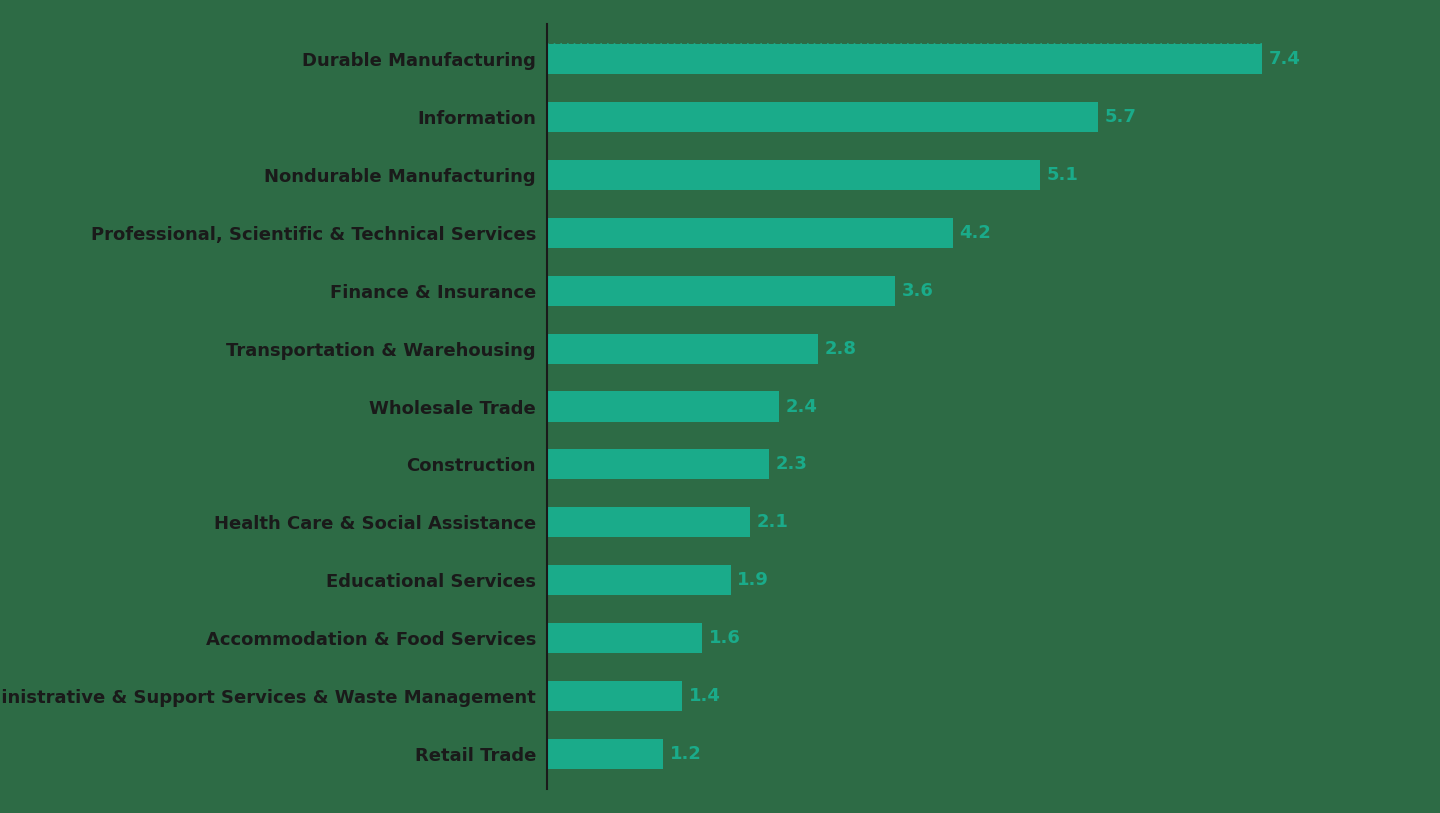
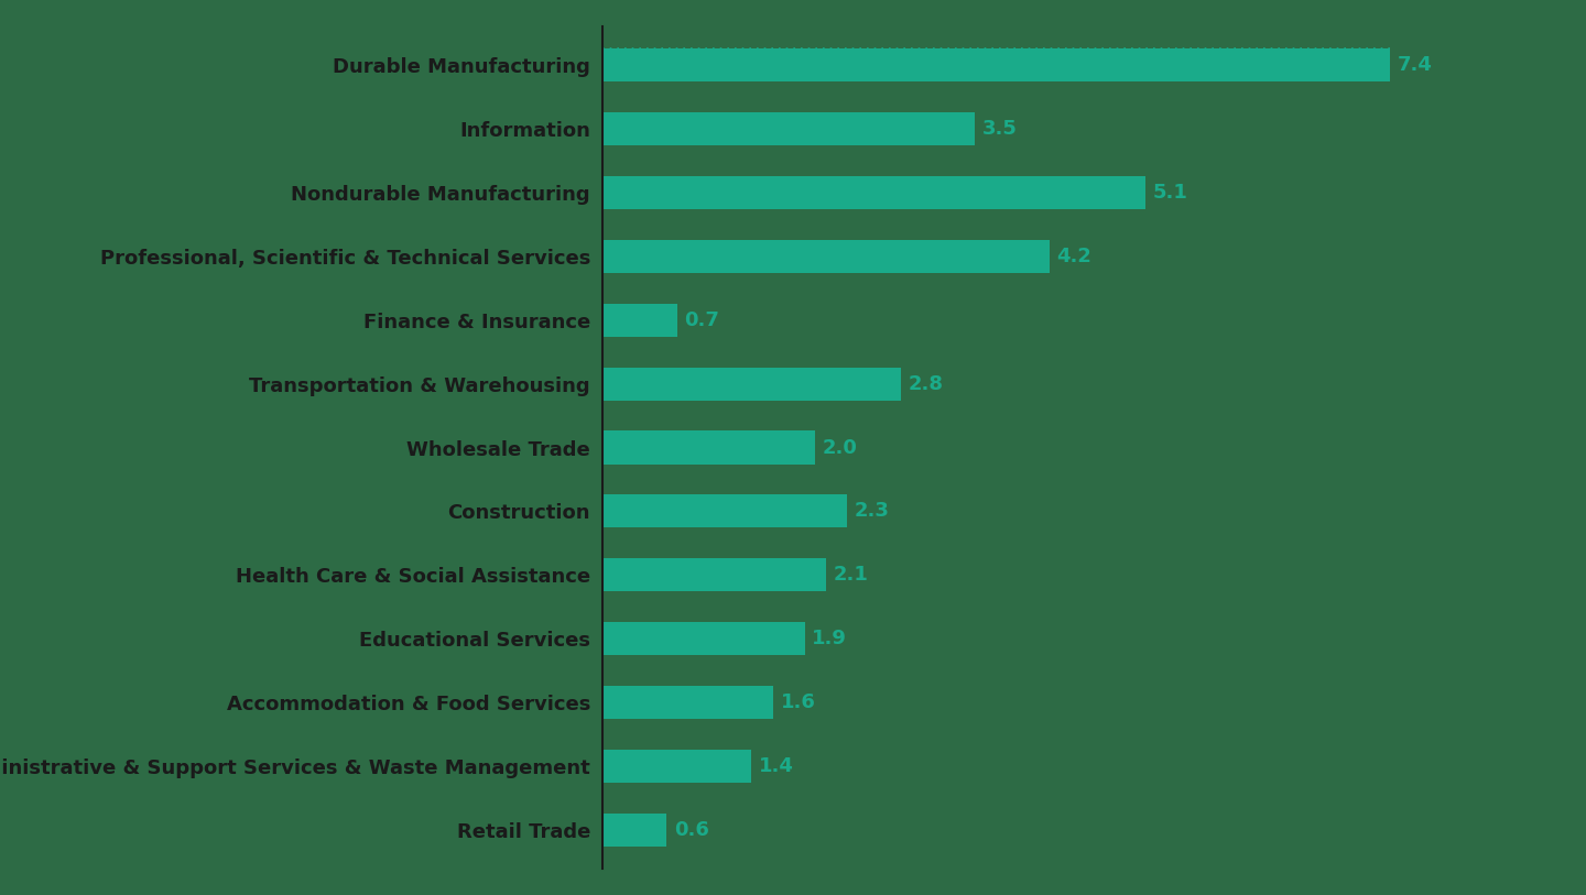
Information: 5.7 -> 3.5
Finance & Insurance: 3.6 -> 0.7
Wholesale Trade: 2.4 -> 2.0
Retail Trade: 1.2 -> 0.6
